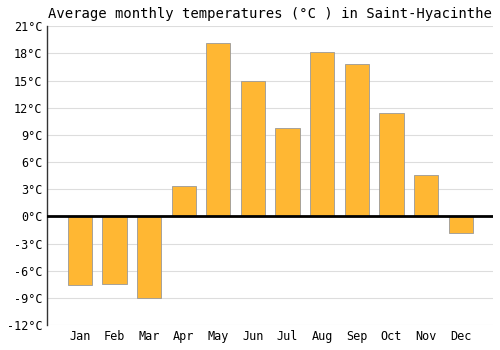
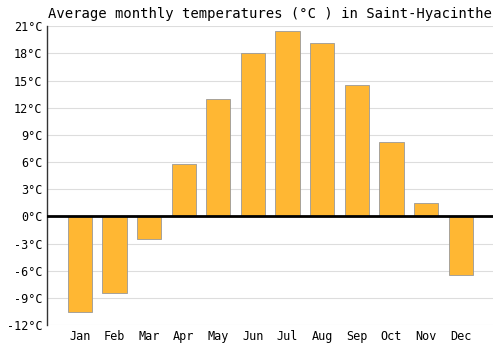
Jan: -7.6°C -> -10.5°C
Feb: -7.4°C -> -8.5°C
Mar: -9.0°C -> -2.5°C
Apr: 3.4°C -> 5.8°C
May: 19.2°C -> 13.0°C
Jun: 15.0°C -> 18.0°C
Jul: 9.8°C -> 20.5°C
Aug: 18.2°C -> 19.2°C
Sep: 16.8°C -> 14.5°C
Oct: 11.4°C -> 8.2°C
Nov: 4.6°C -> 1.5°C
Dec: -1.8°C -> -6.5°C
